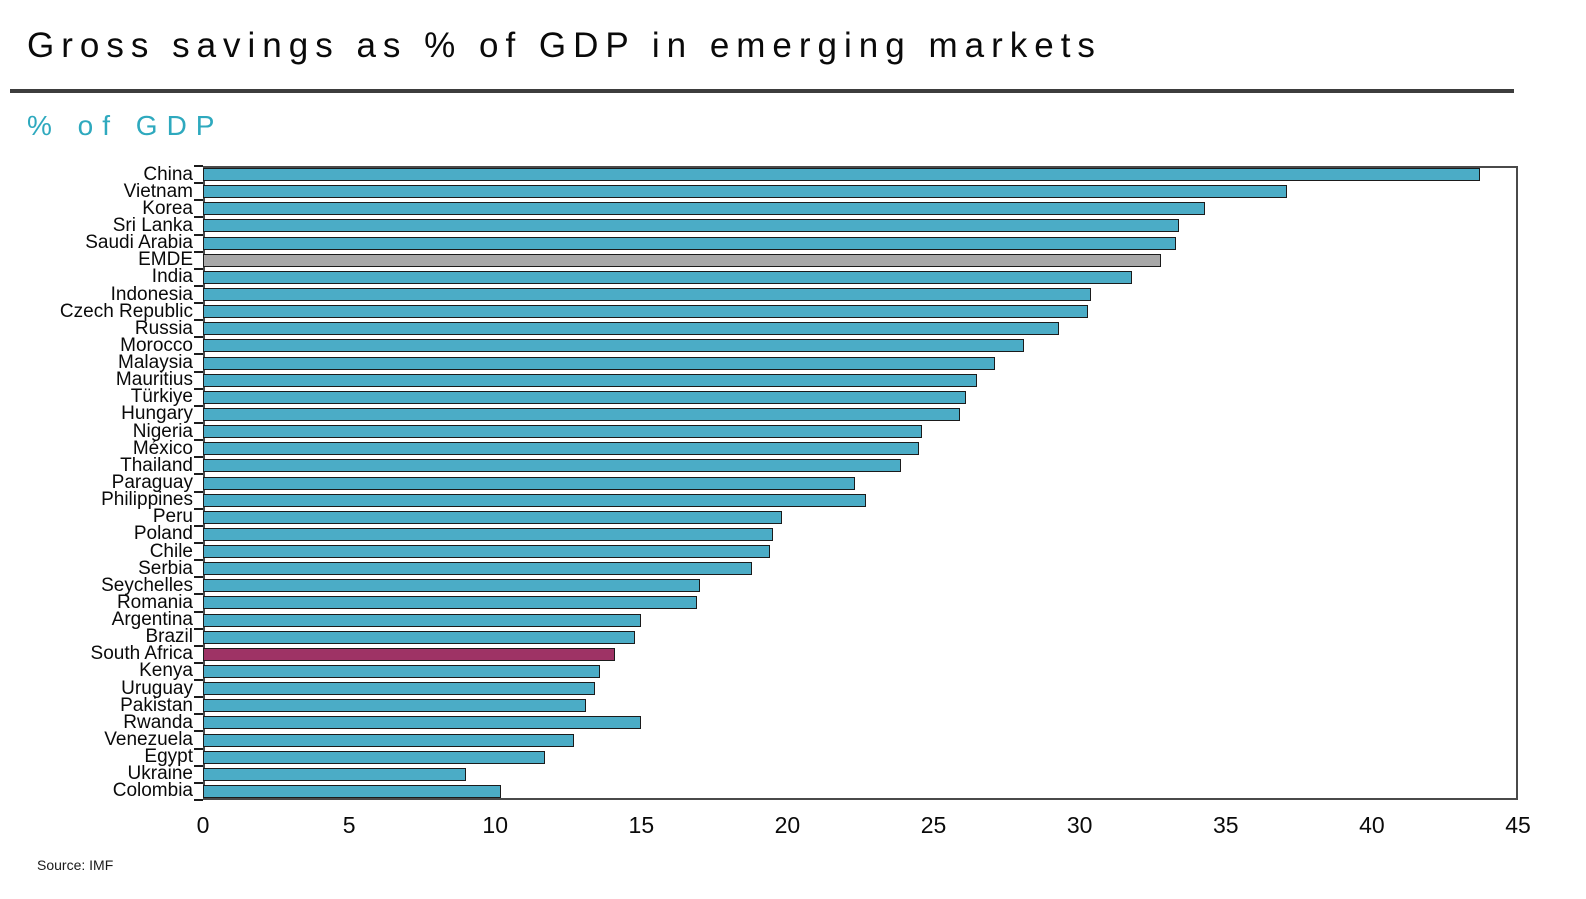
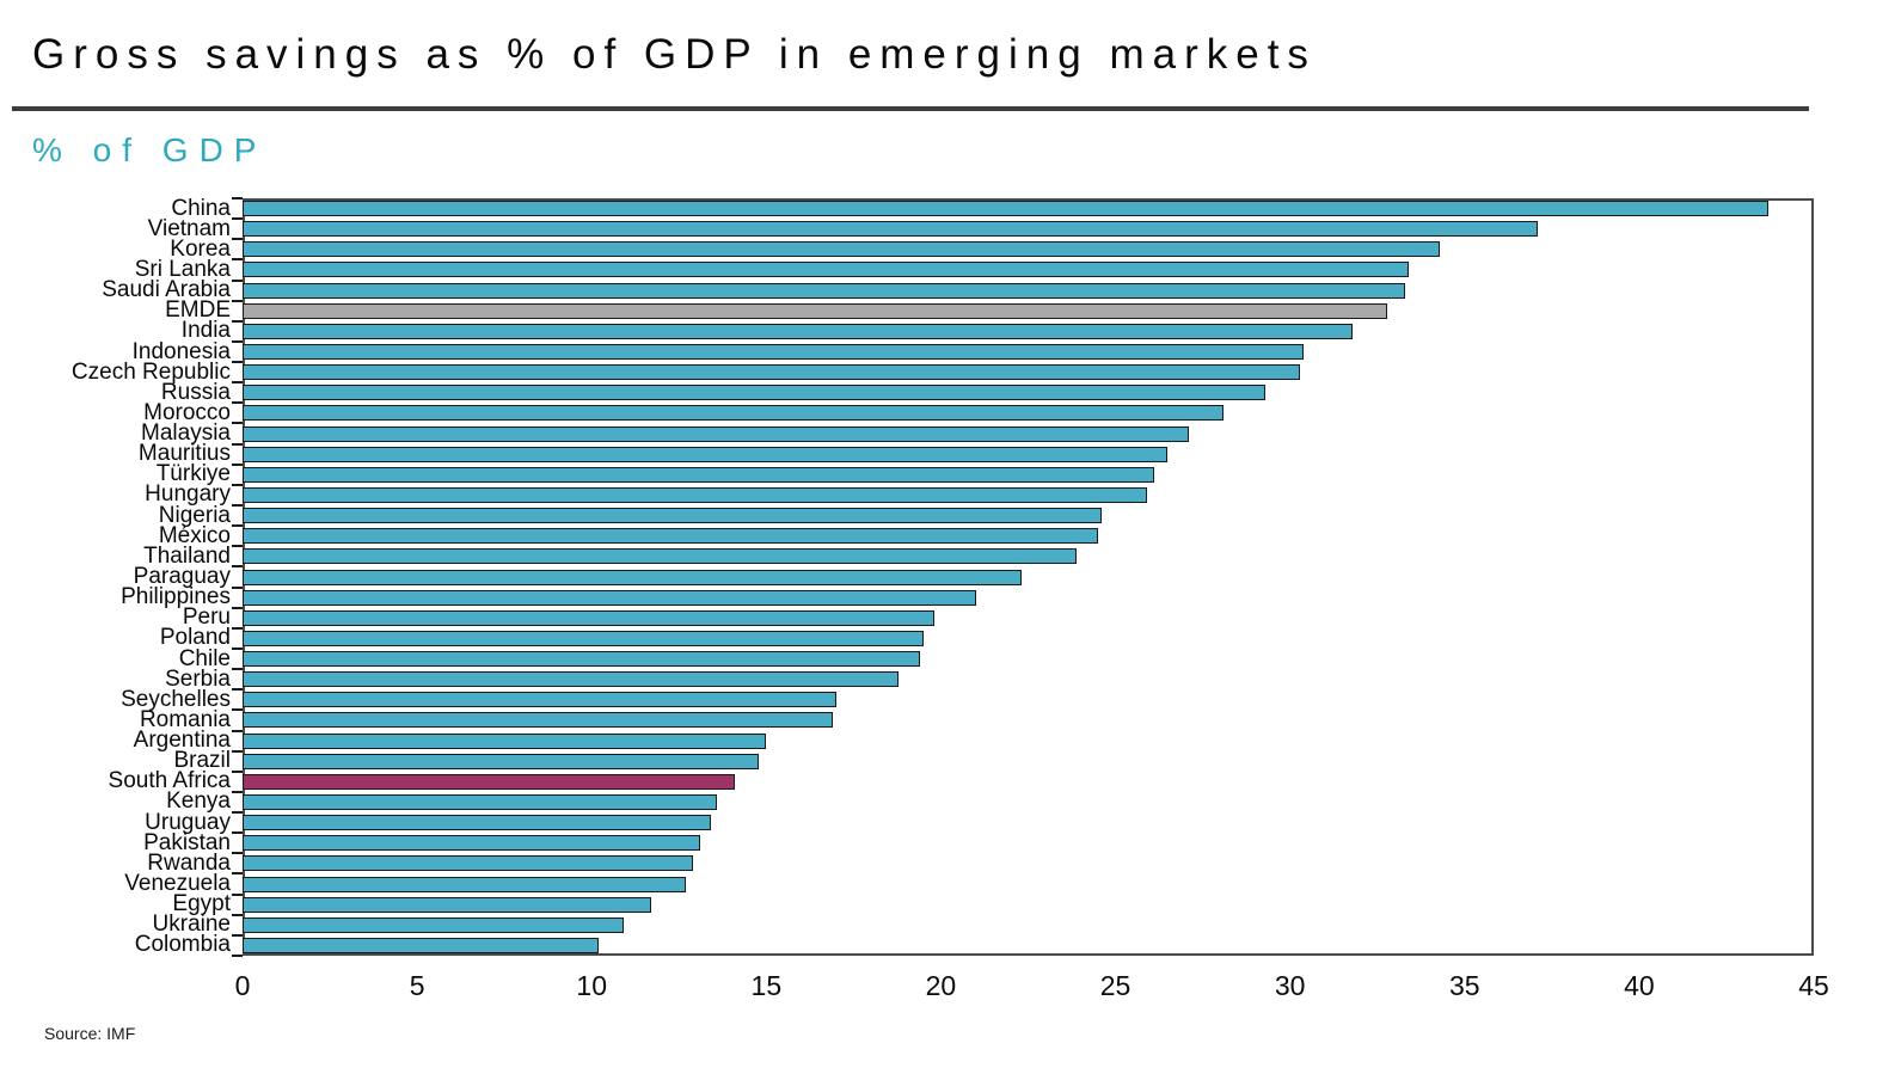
Philippines: 22.7 -> 21.0
Rwanda: 15.0 -> 12.9
Ukraine: 9.0 -> 10.9
